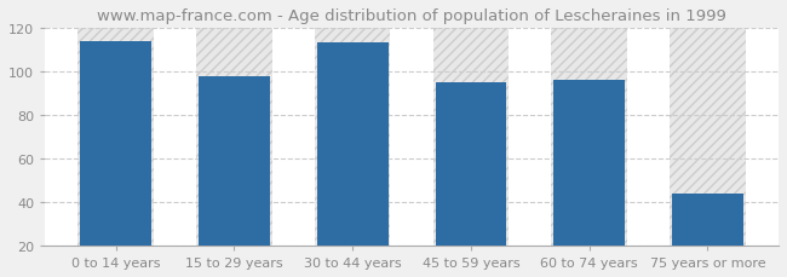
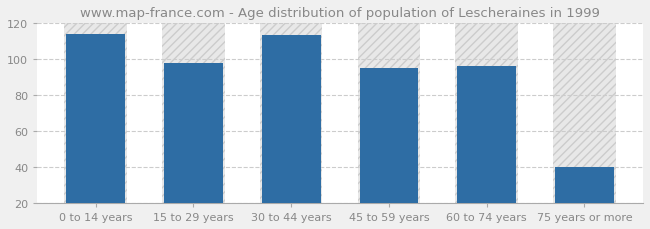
75 years or more: 44 -> 40
